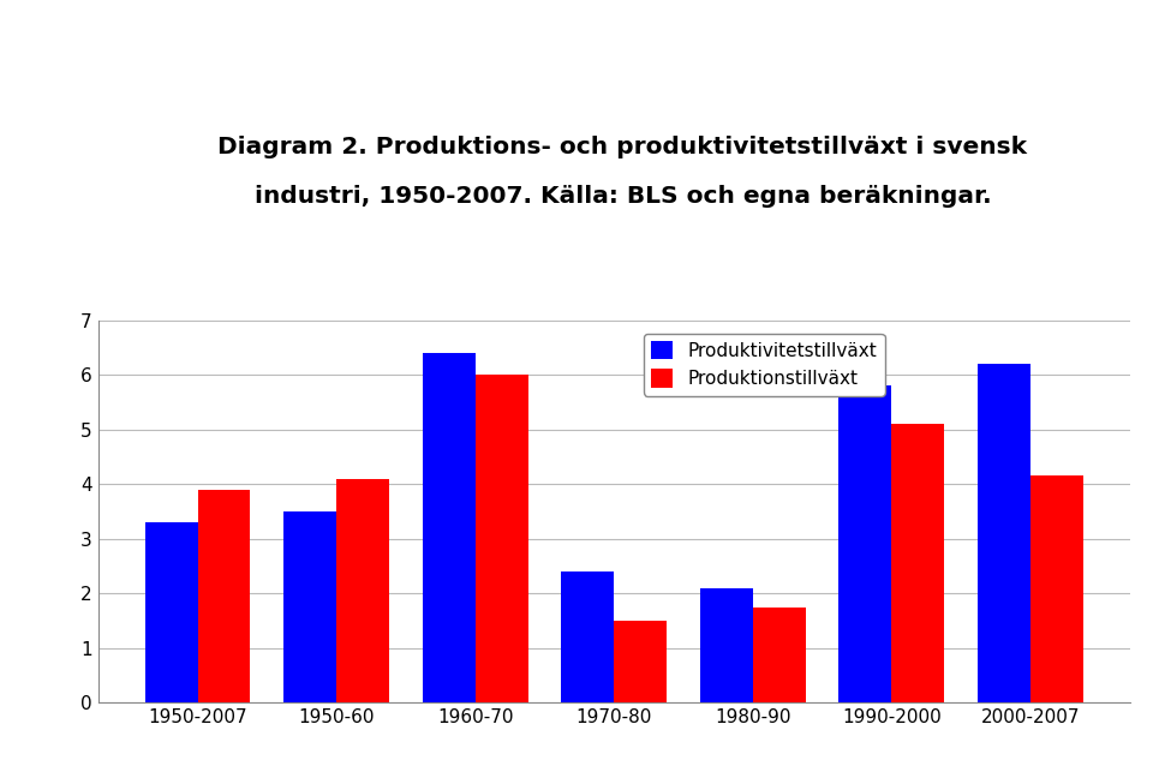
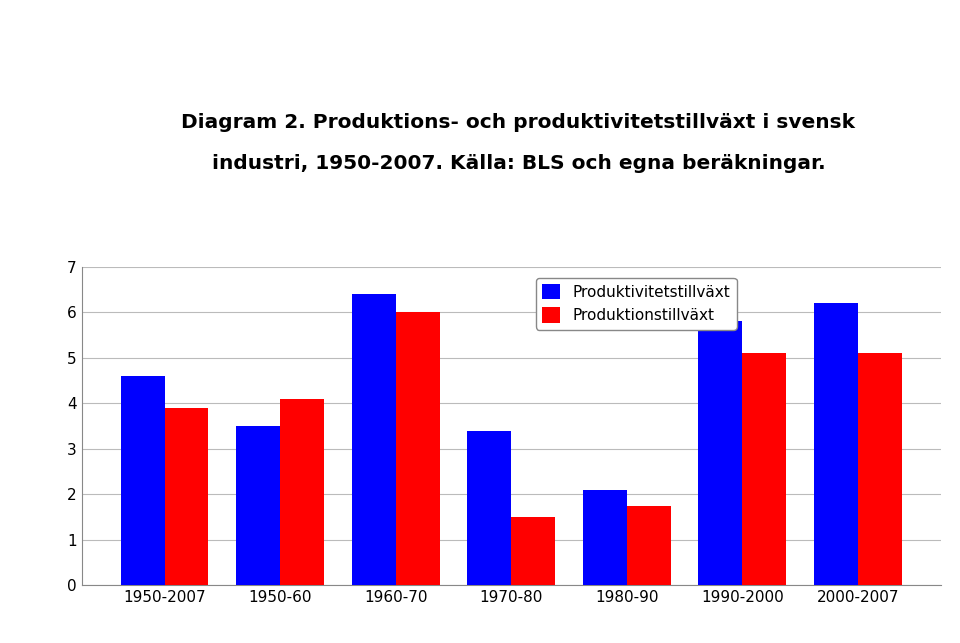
Produktivitetstillväxt/1950-2007: 3.3 -> 4.6
Produktivitetstillväxt/1970-80: 2.4 -> 3.4
Produktionstillväxt/2000-2007: 4.15 -> 5.10
